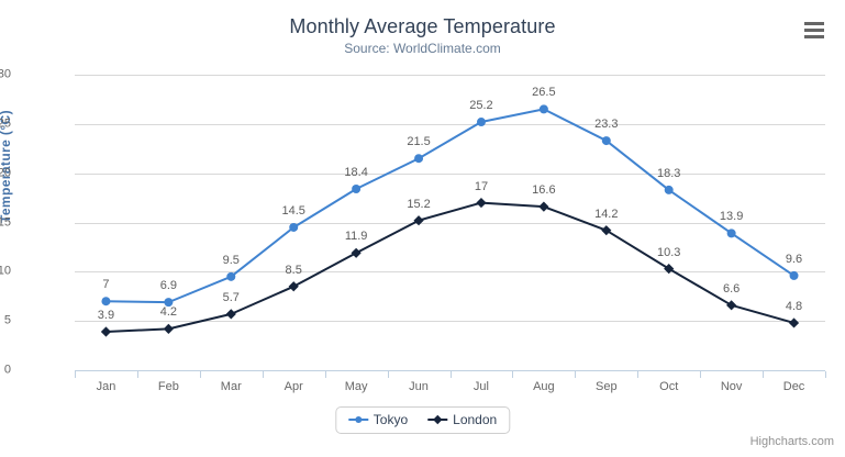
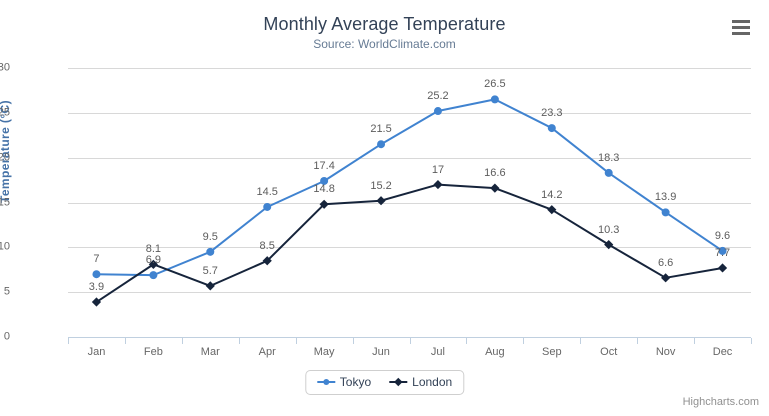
London/Feb: 4.2 -> 8.1
Tokyo/May: 18.4 -> 17.4
London/May: 11.9 -> 14.8
London/Dec: 4.8 -> 7.7
